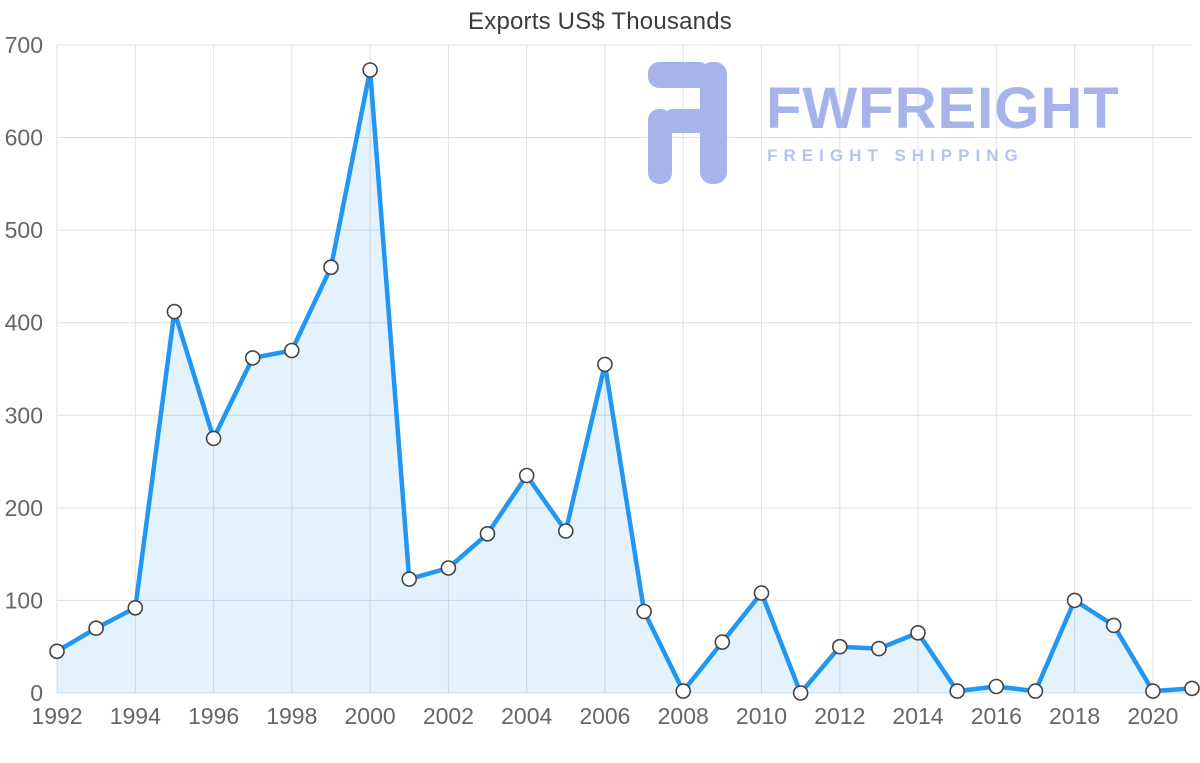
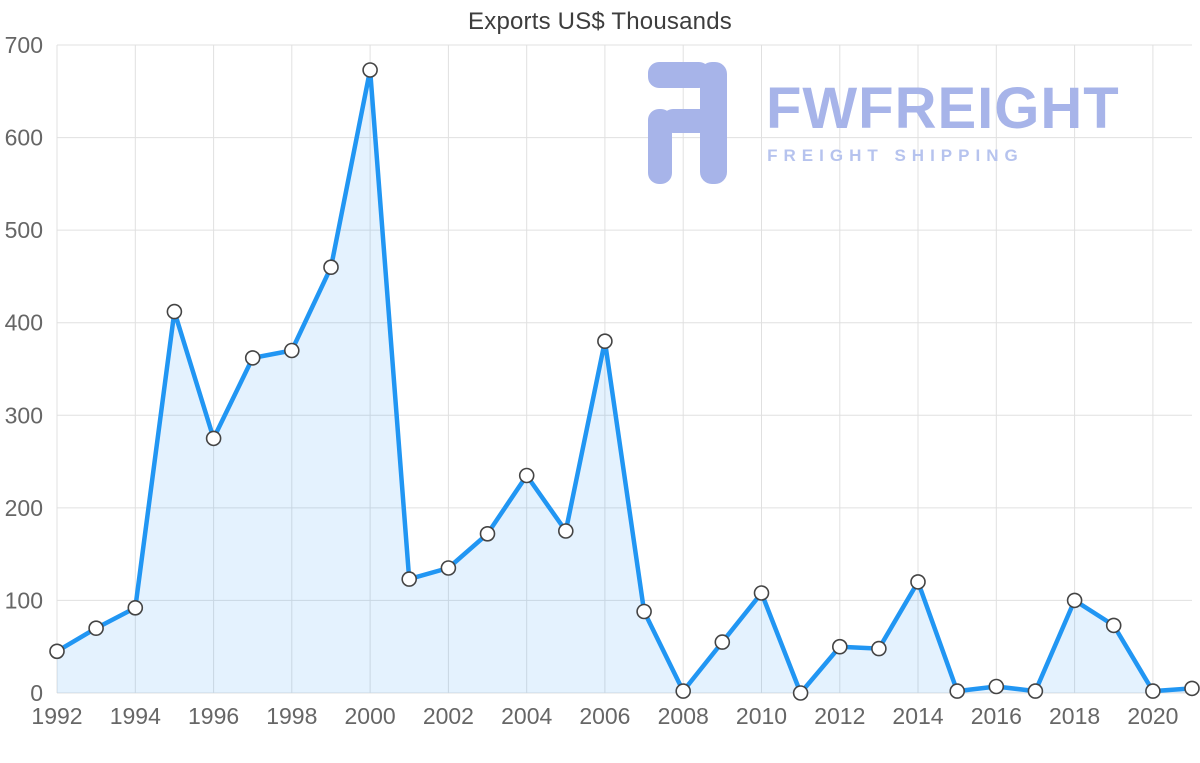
2006: 360 -> 380
2014: 60 -> 120
